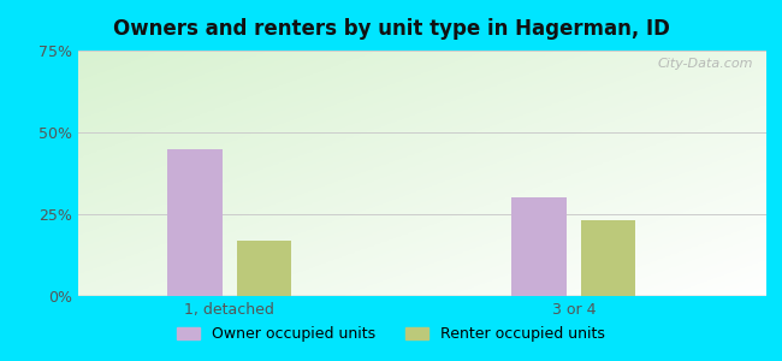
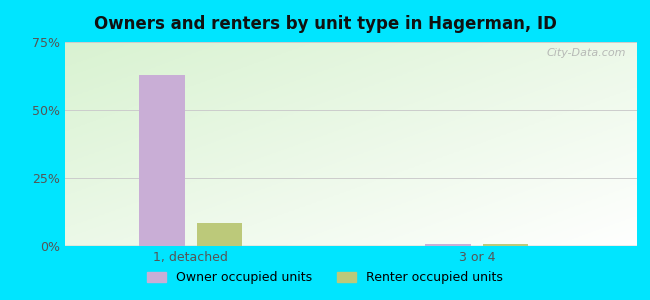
Owner occupied units/1, detached: 45.0% -> 63.0%
Renter occupied units/1, detached: 17.0% -> 8.5%
Owner occupied units/3 or 4: 30.0% -> 0.8%
Renter occupied units/3 or 4: 23.0% -> 0.8%
